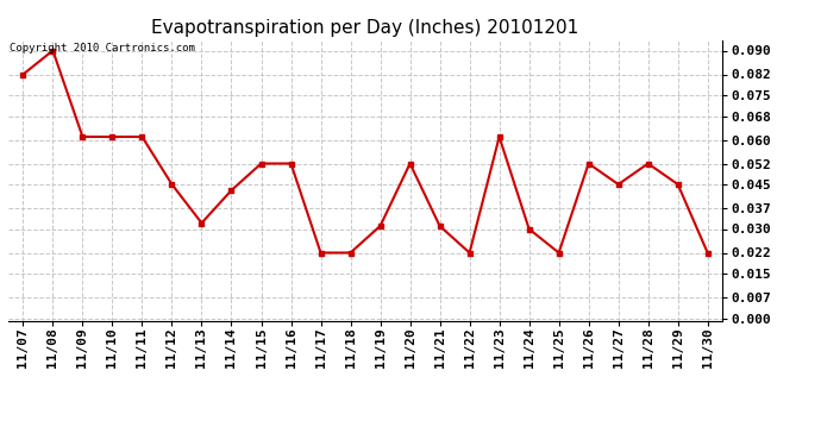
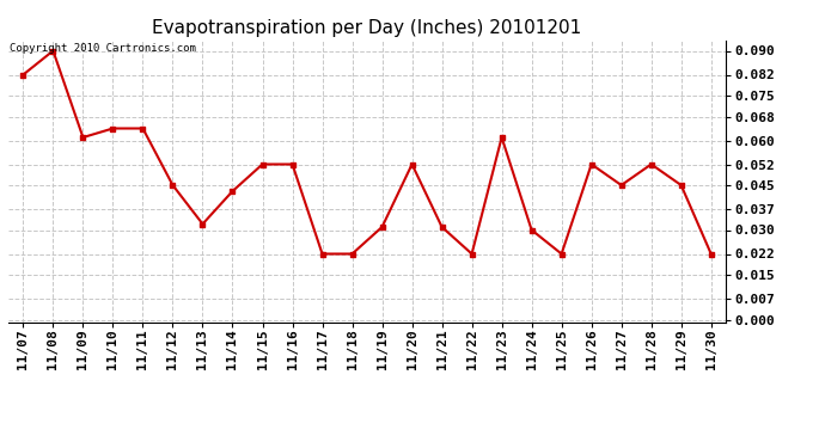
11/10: 0.061 -> 0.064
11/11: 0.061 -> 0.064
